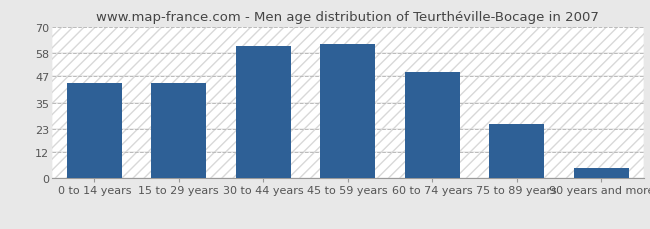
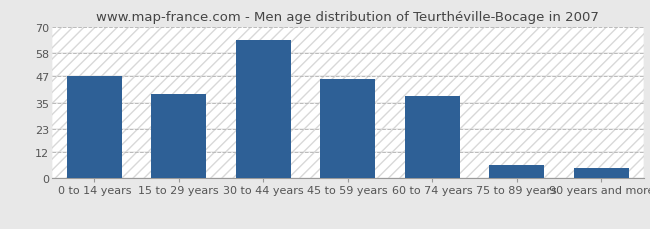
0 to 14 years: 44 -> 47
15 to 29 years: 44 -> 39
30 to 44 years: 61 -> 64
45 to 59 years: 62 -> 46
60 to 74 years: 49 -> 38
75 to 89 years: 25 -> 6
